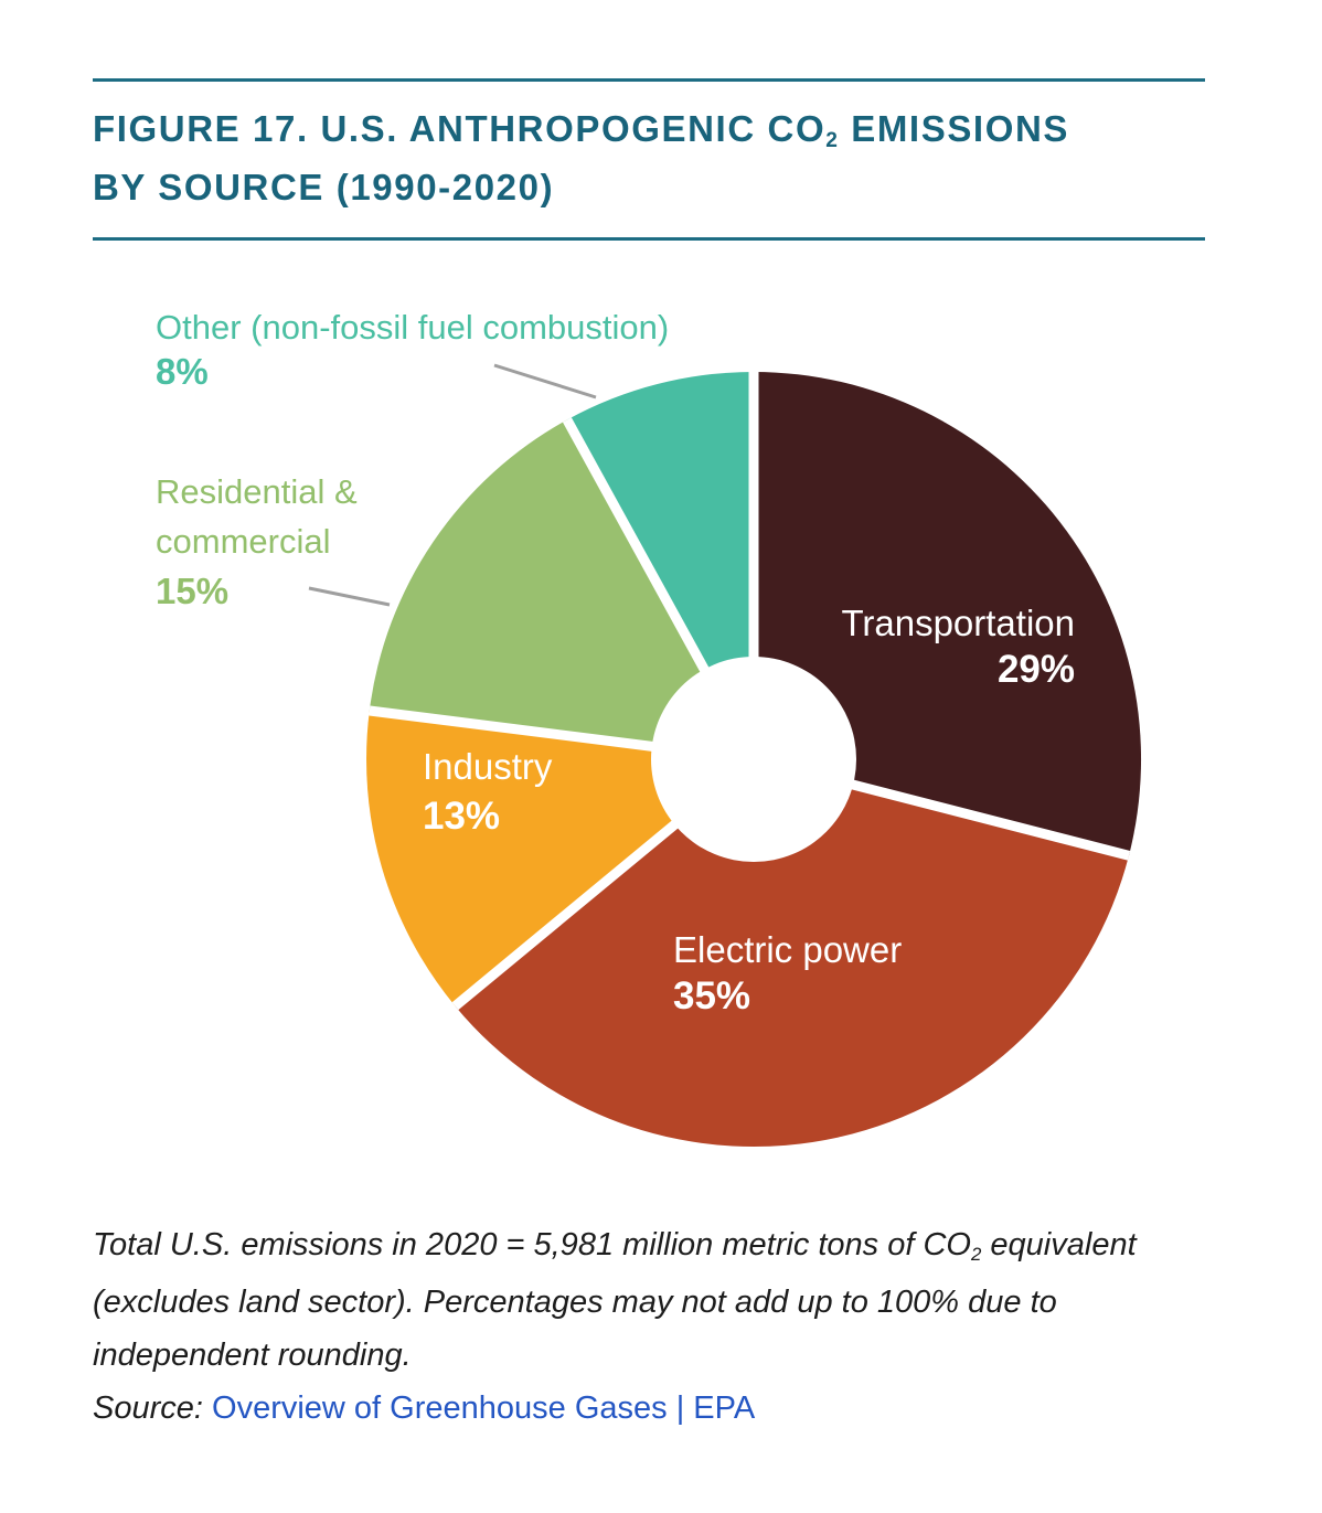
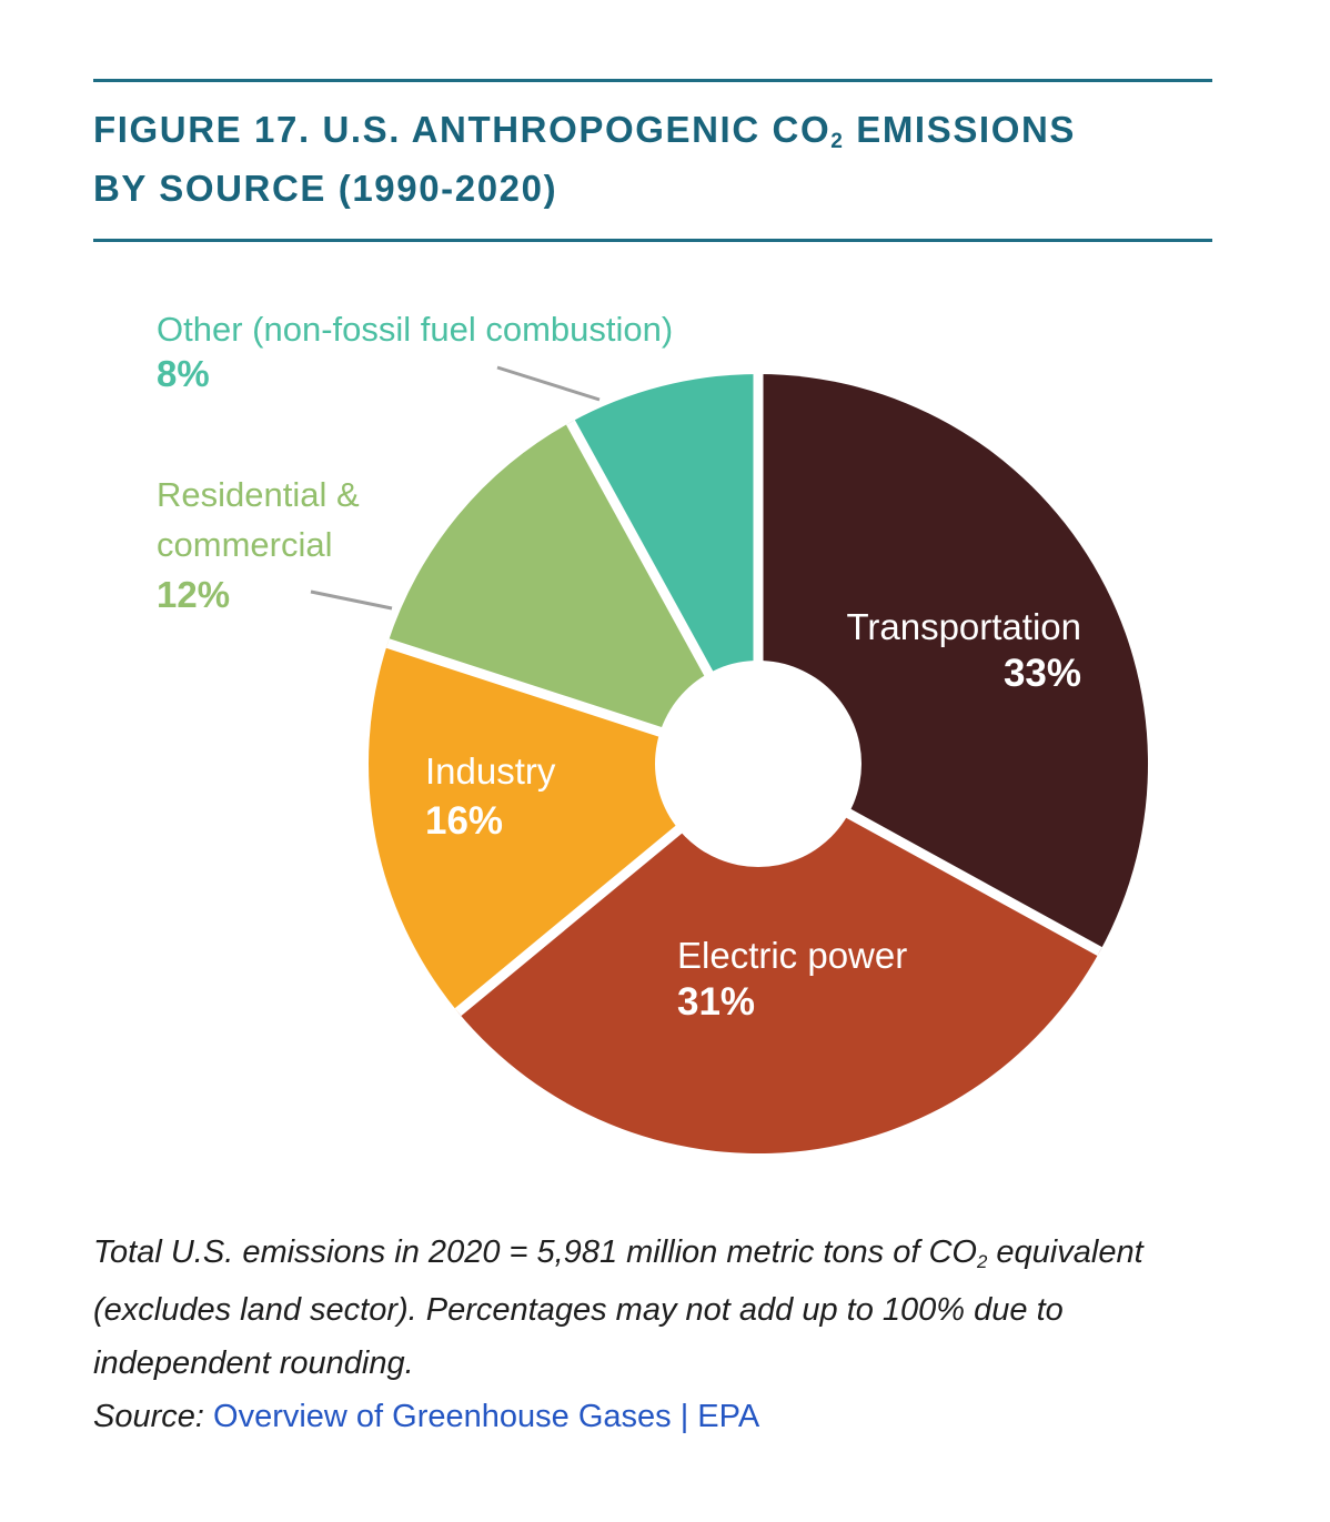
Transportation: 29% -> 33%
Electric power: 35% -> 31%
Industry: 13% -> 16%
Residential & commercial: 15% -> 12%
